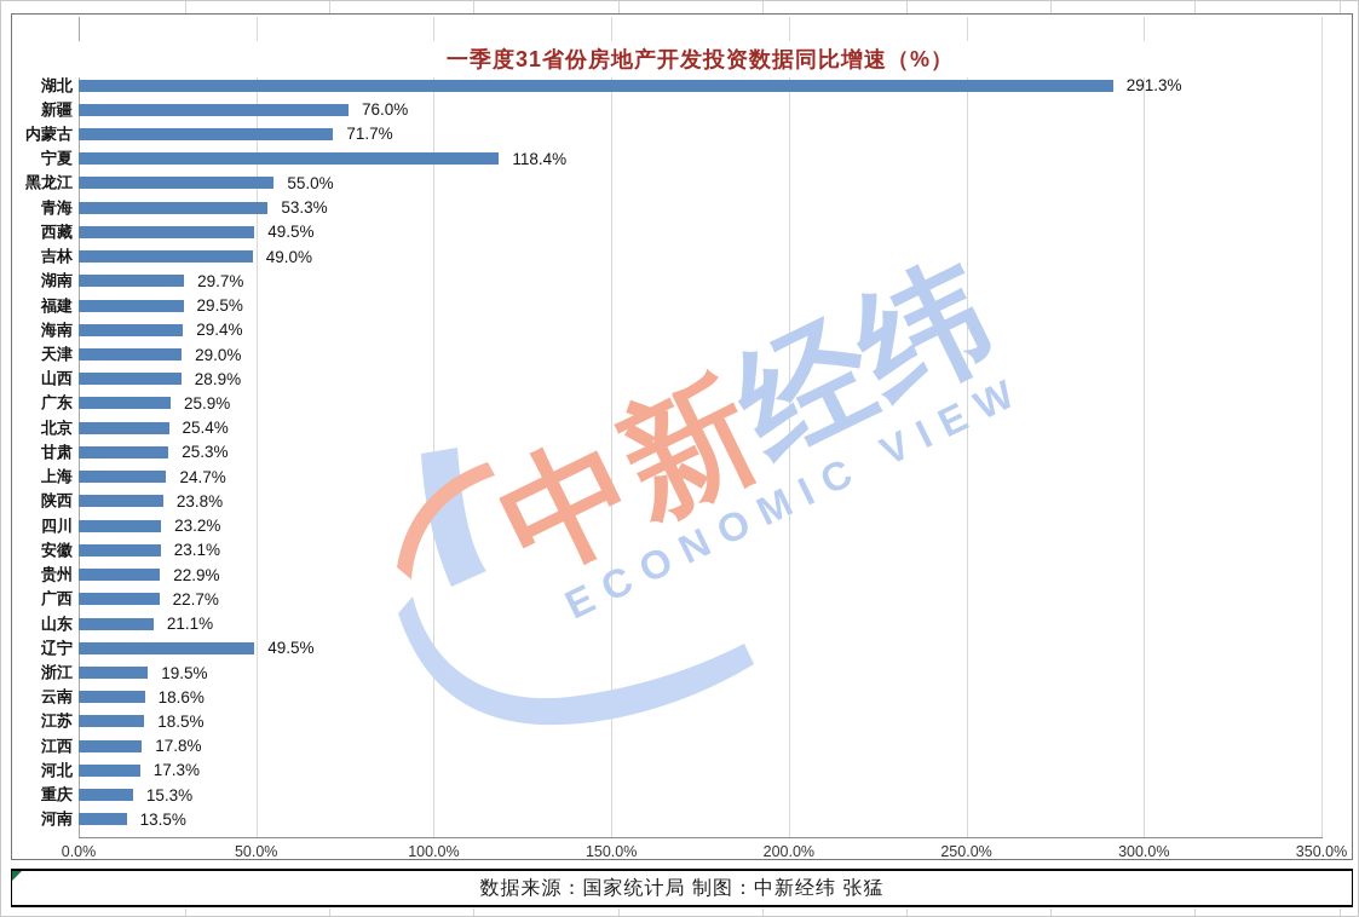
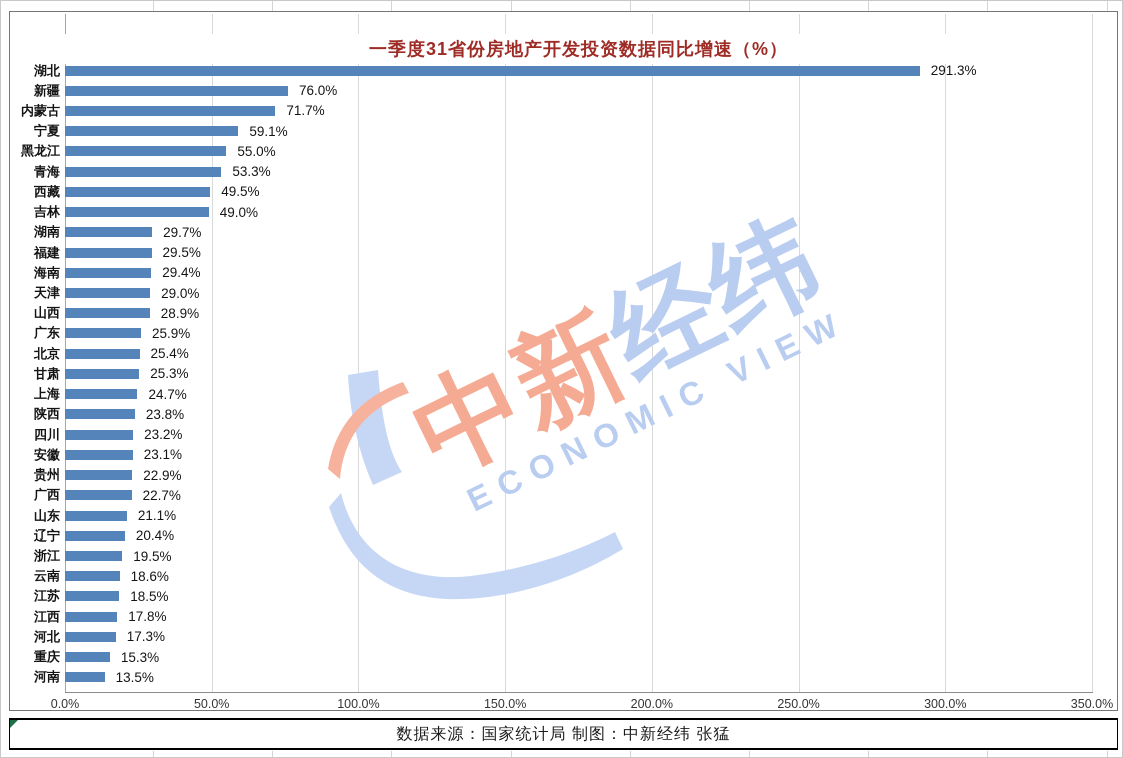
宁夏: 118.4% -> 59.1%
辽宁: 49.5% -> 20.4%
